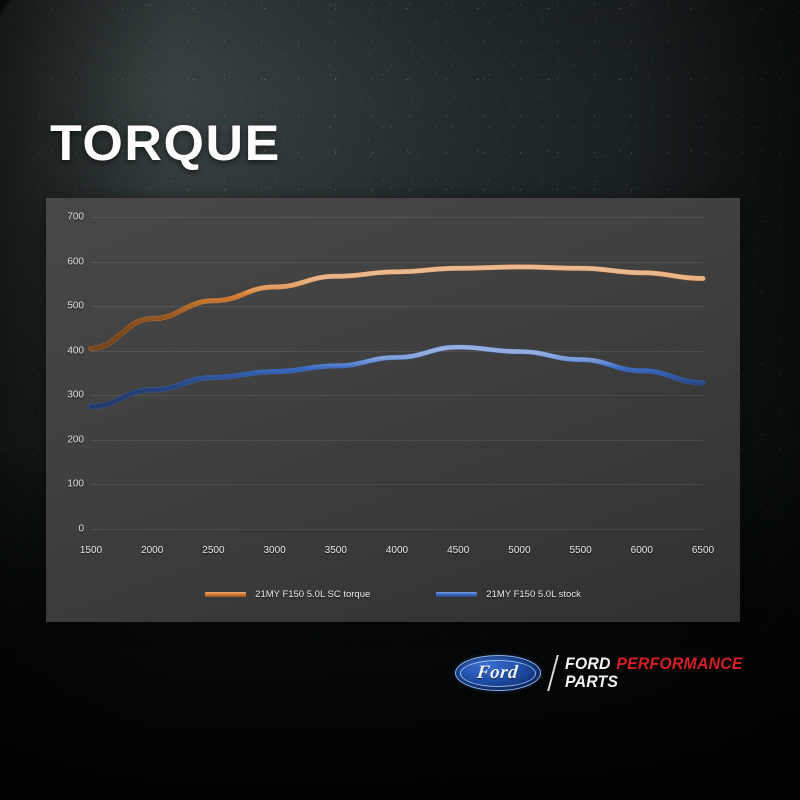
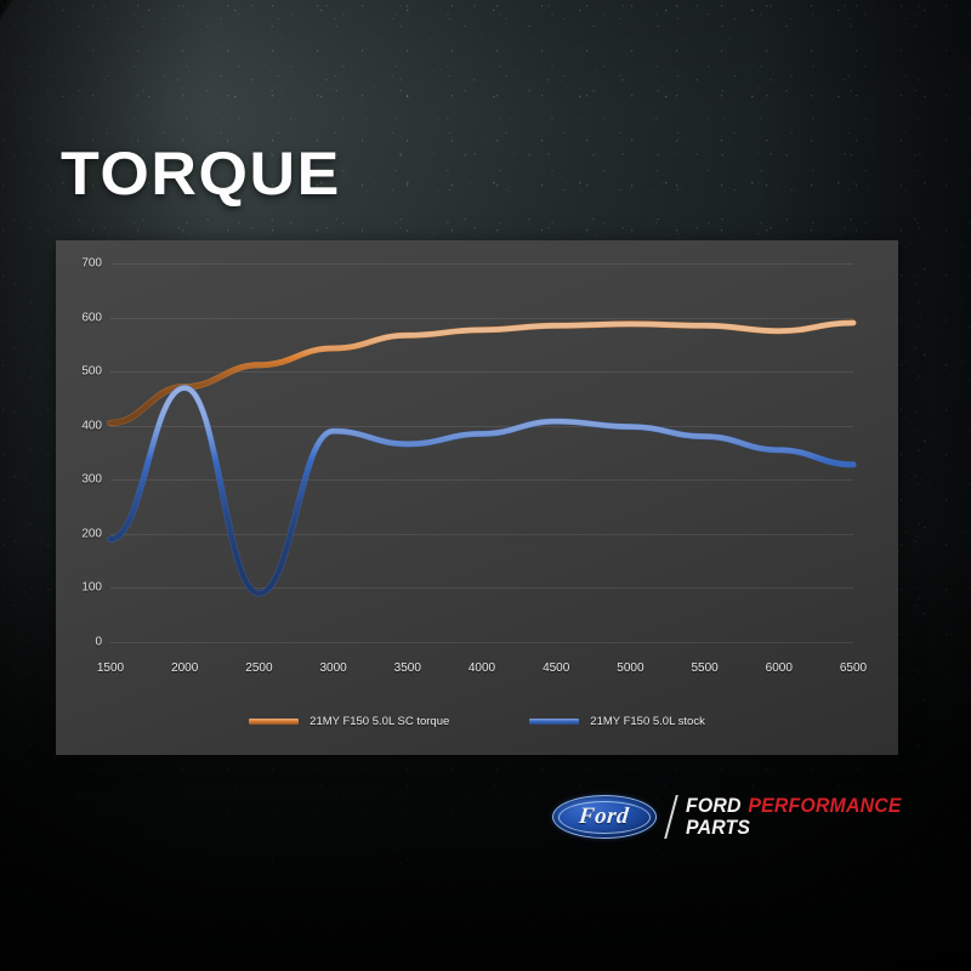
21MY F150 5.0L stock/1500: 280 -> 190
21MY F150 5.0L stock/2000: 310 -> 470
21MY F150 5.0L stock/2500: 340 -> 90
21MY F150 5.0L stock/3000: 350 -> 390
21MY F150 5.0L SC torque/6500: 560 -> 590
